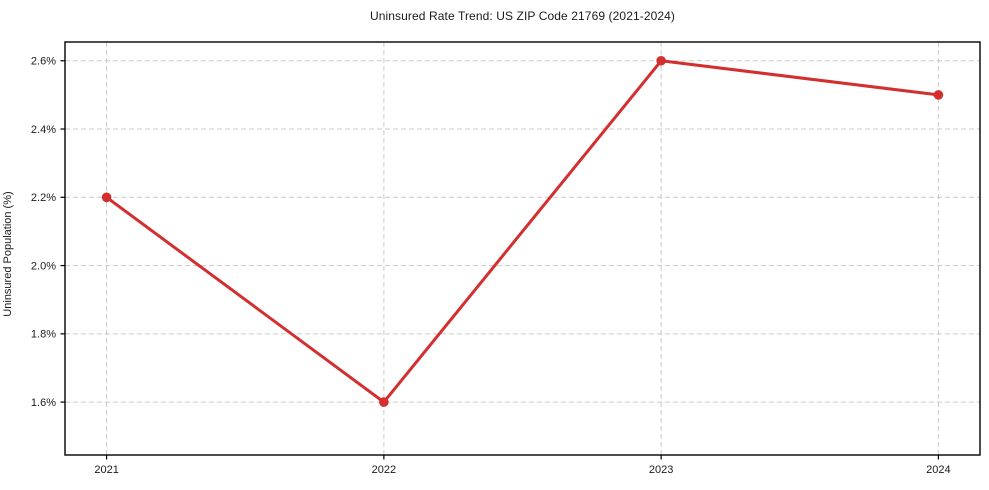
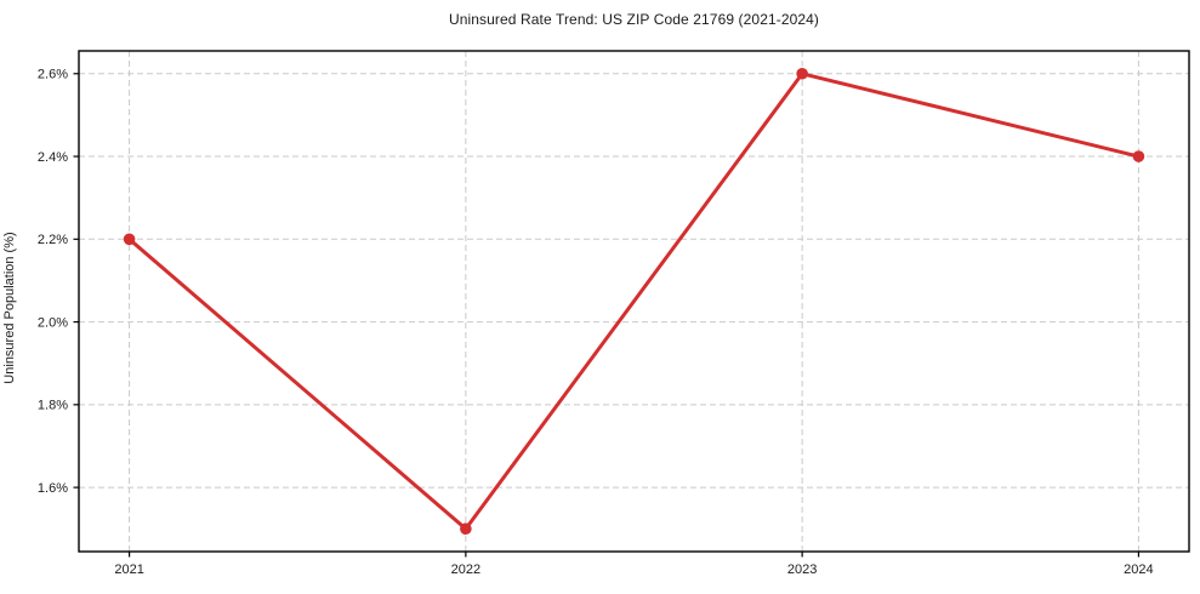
2022: 1.6% -> 1.5%
2024: 2.5% -> 2.4%
